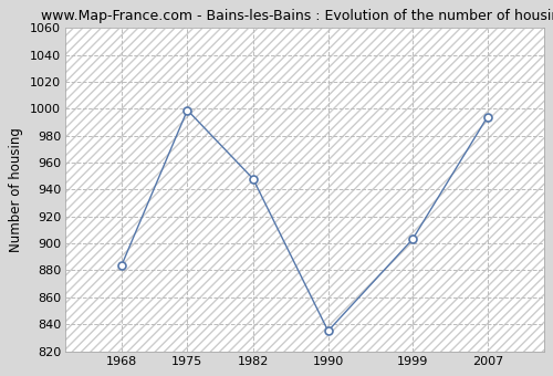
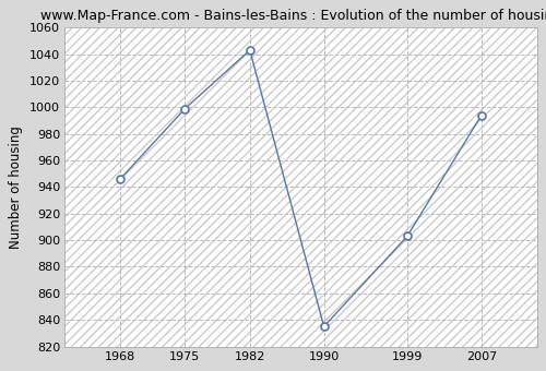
1968: 884 -> 946
1982: 948 -> 1043
